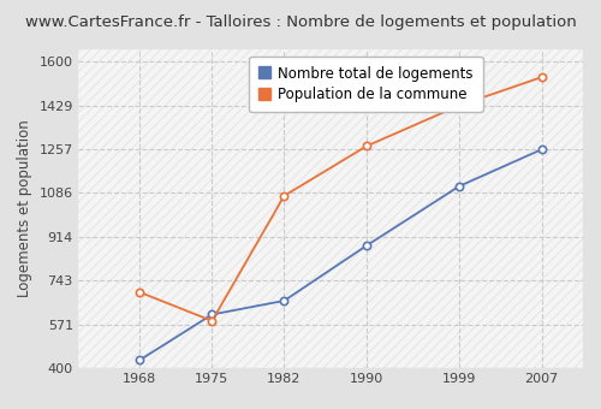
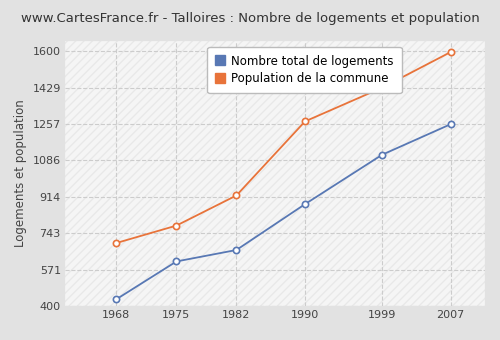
Population de la commune/1975: 585 -> 779
Population de la commune/1982: 1075 -> 921
Population de la commune/2007: 1540 -> 1597
